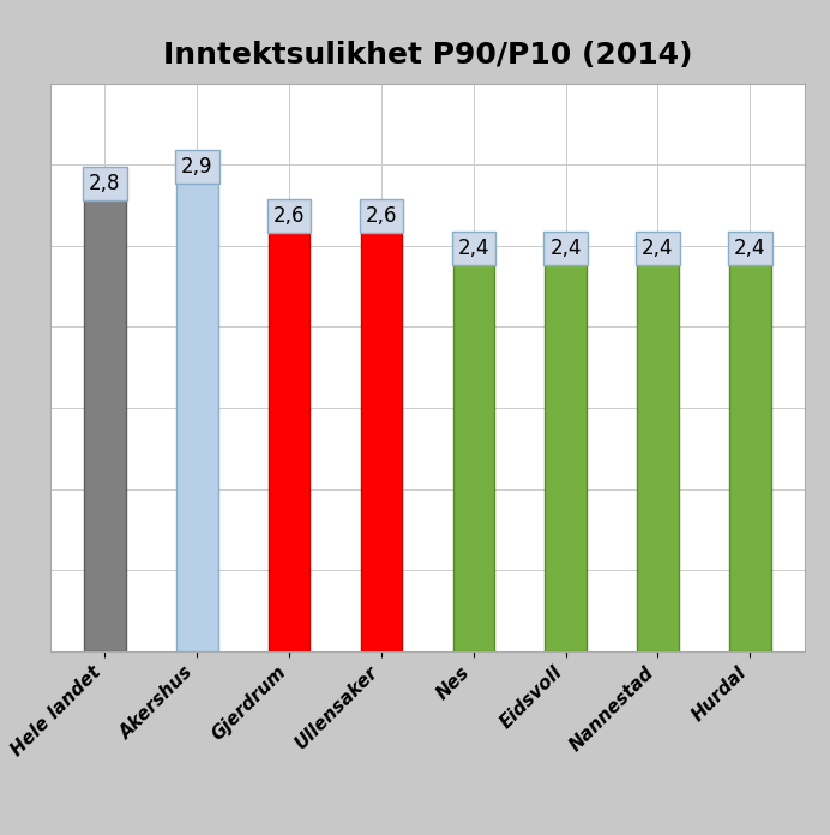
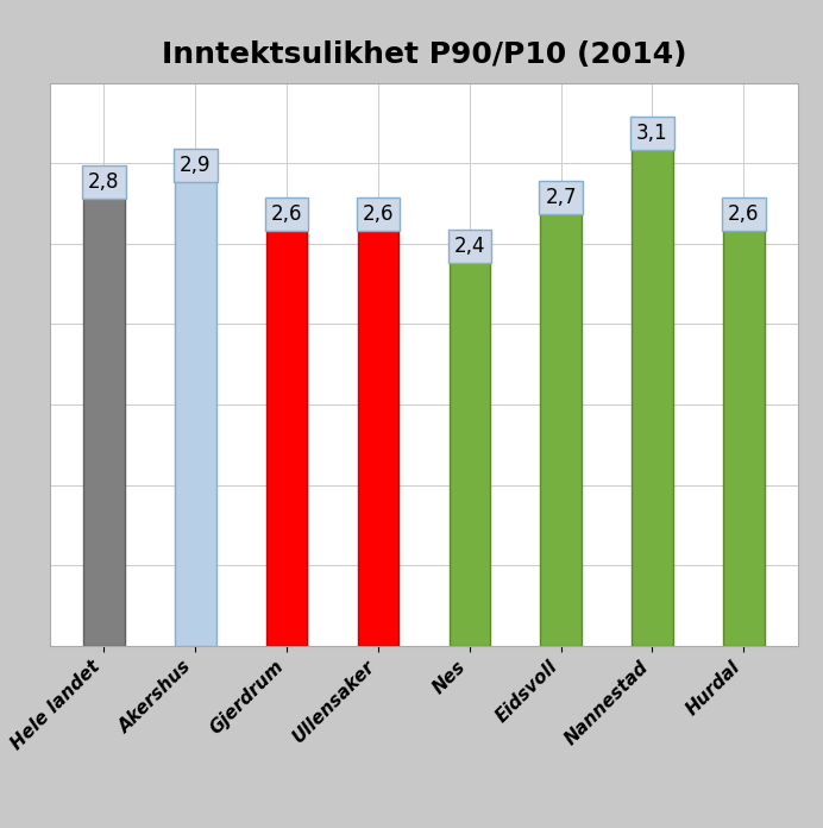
Eidsvoll: 2,4 -> 2,7
Nannestad: 2,4 -> 3,1
Hurdal: 2,4 -> 2,6
